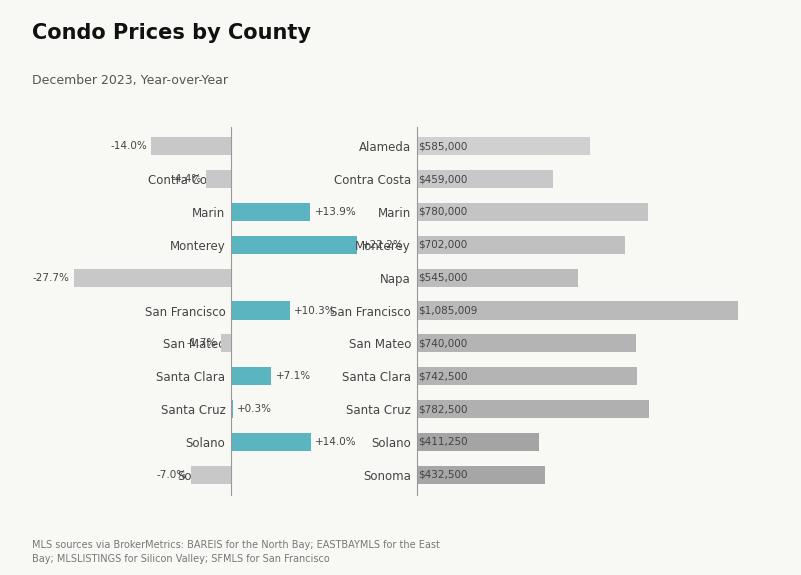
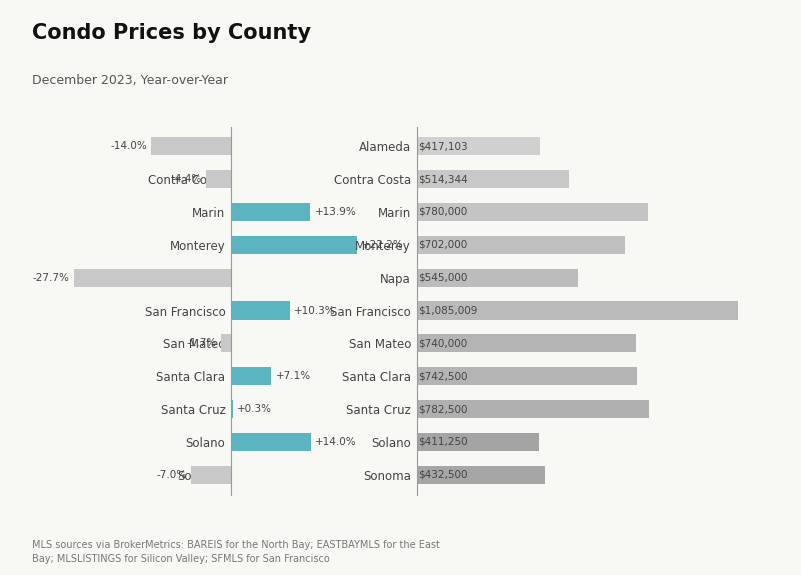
Alameda: $585,000 -> $417,103
Contra Costa: $459,000 -> $514,344
